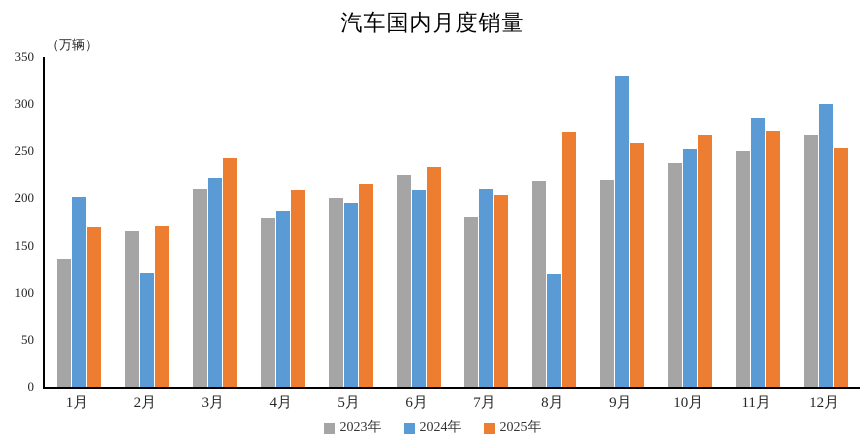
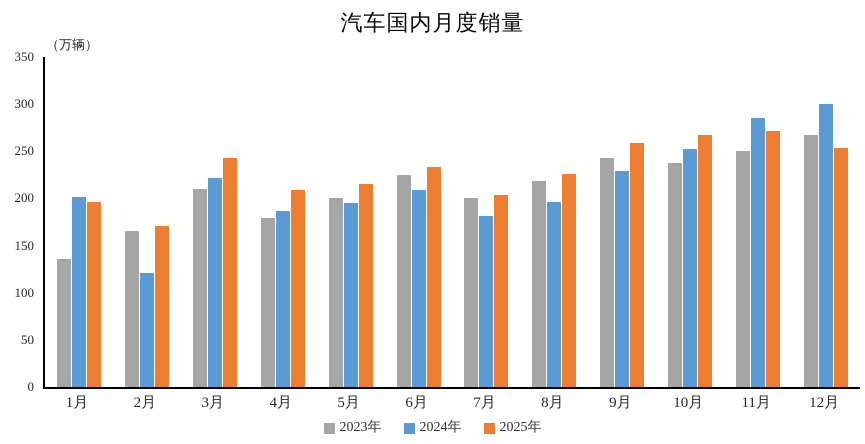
2025年/1月: 170 -> 200
2023年/7月: 180 -> 200
2024年/7月: 210 -> 180
2024年/8月: 120 -> 200
2025年/8月: 270 -> 230
2023年/9月: 220 -> 240
2024年/9月: 330 -> 230
